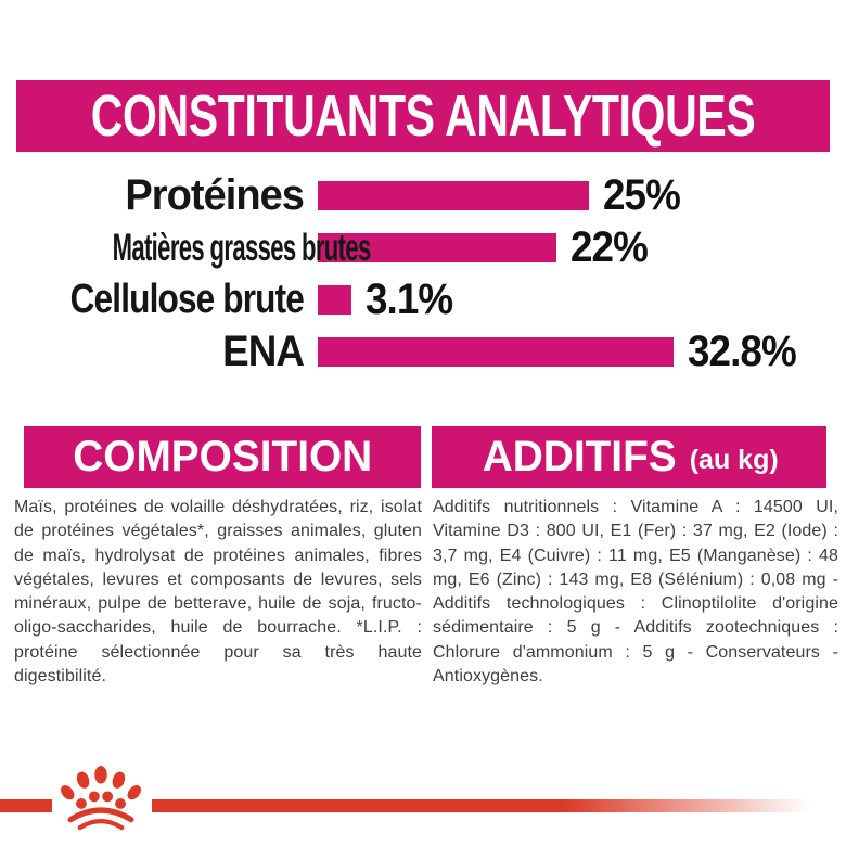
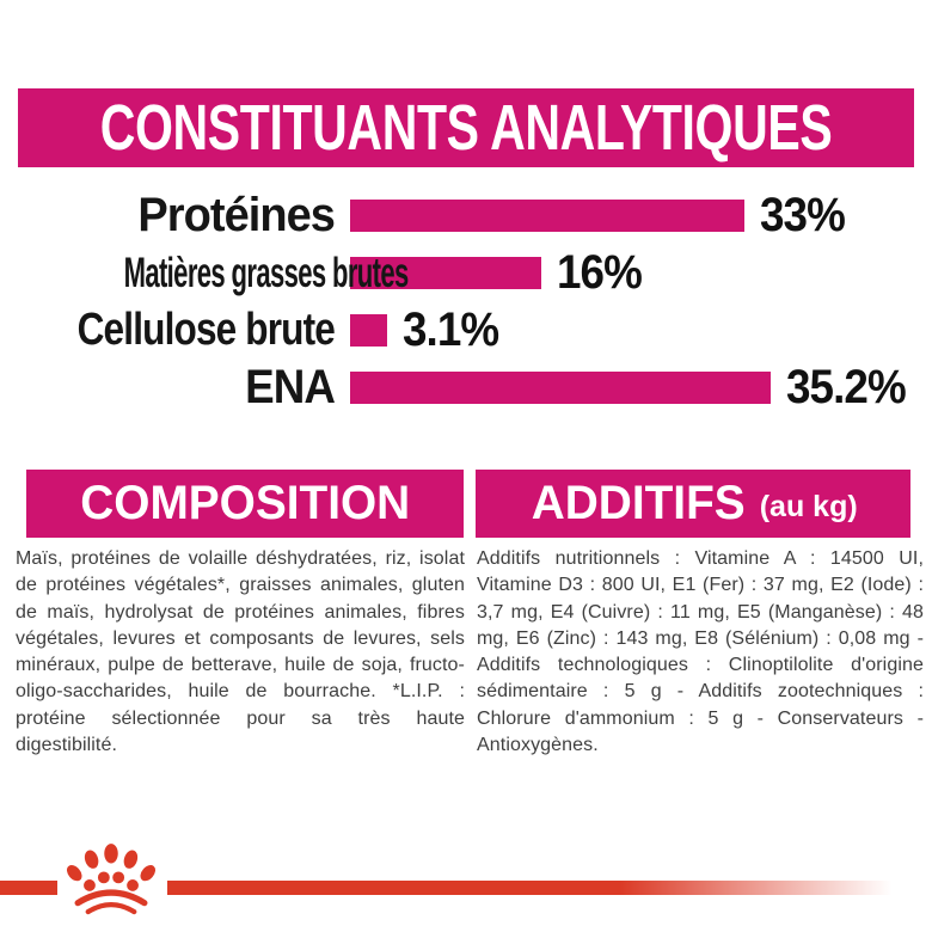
Protéines: 25% -> 33%
Matières grasses brutes: 22% -> 16%
ENA: 32.8% -> 35.2%
